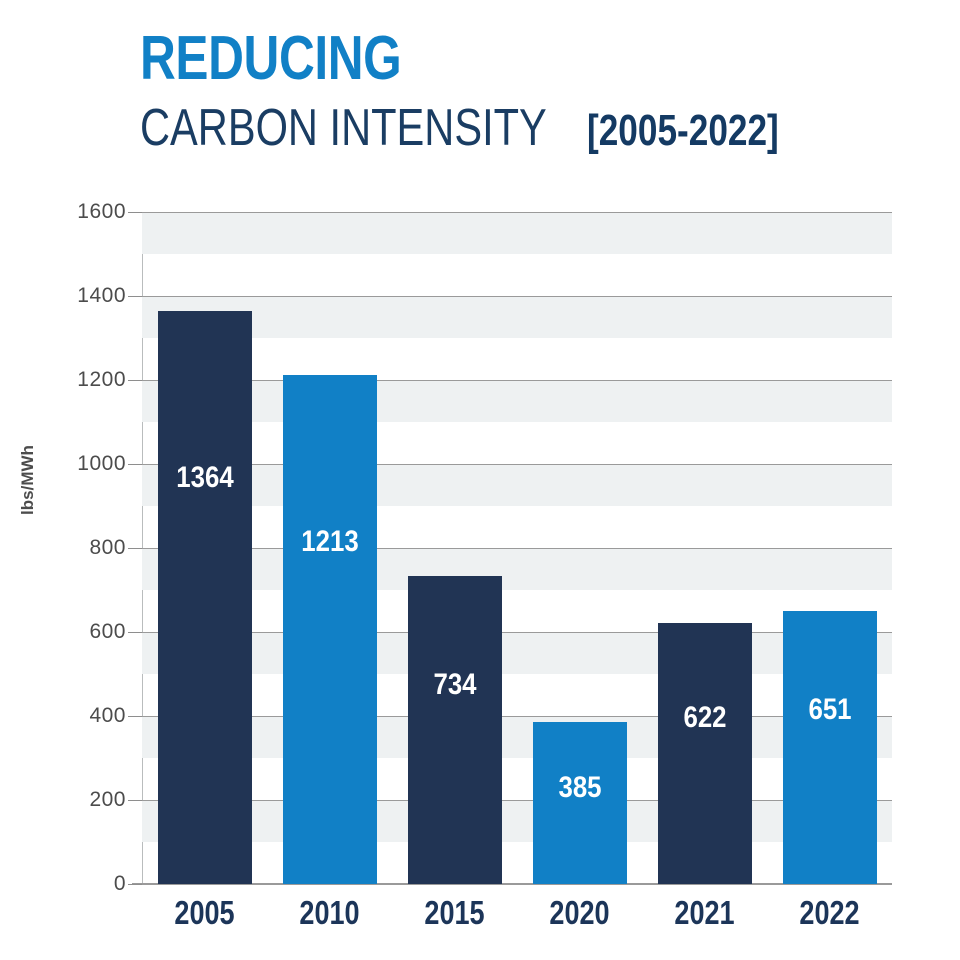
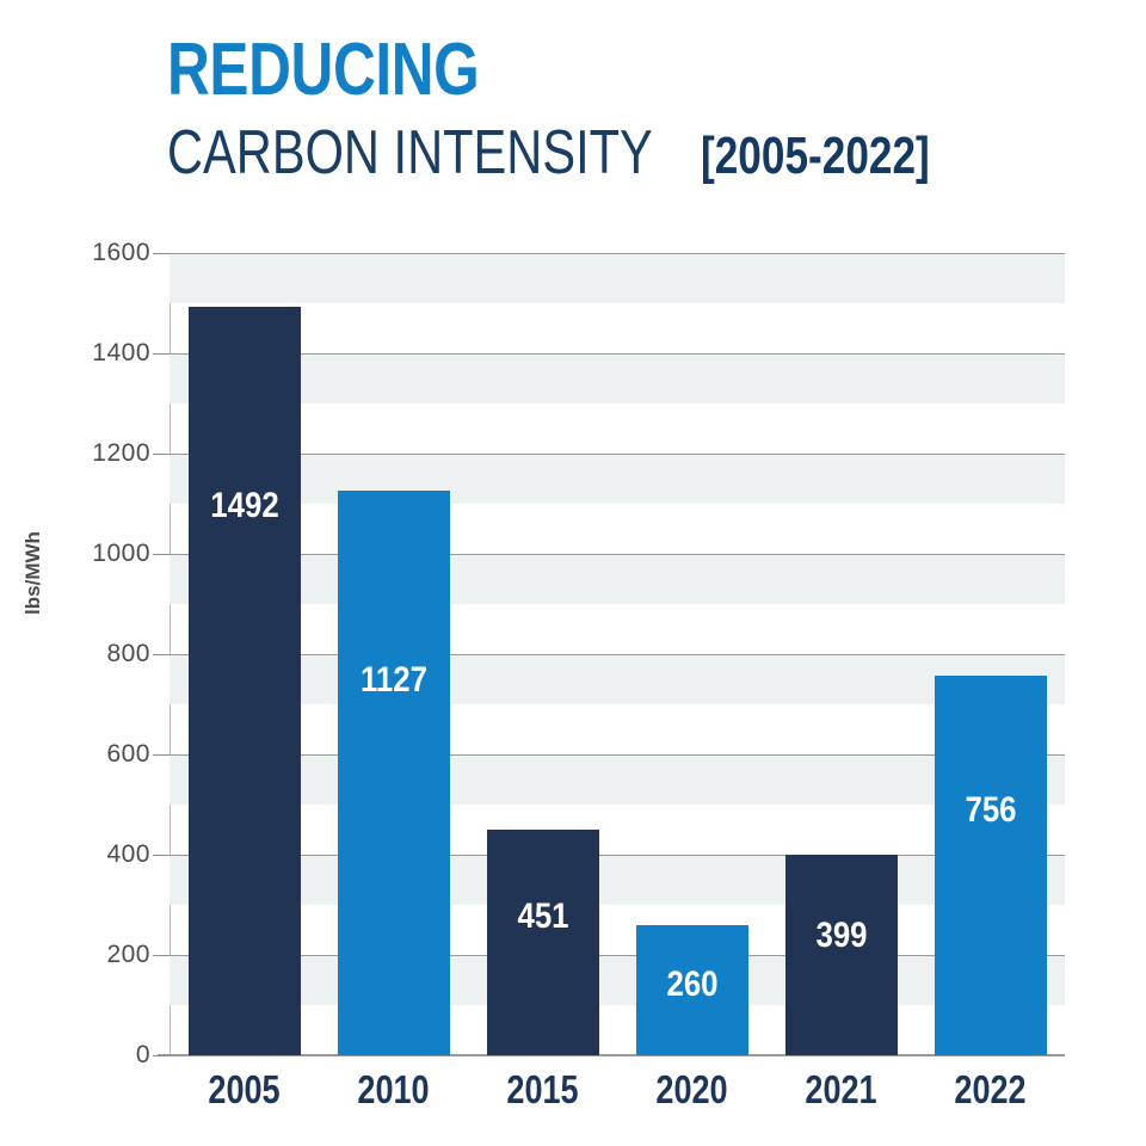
2005: 1364 -> 1492
2010: 1213 -> 1127
2015: 734 -> 451
2020: 385 -> 260
2021: 622 -> 399
2022: 651 -> 756
